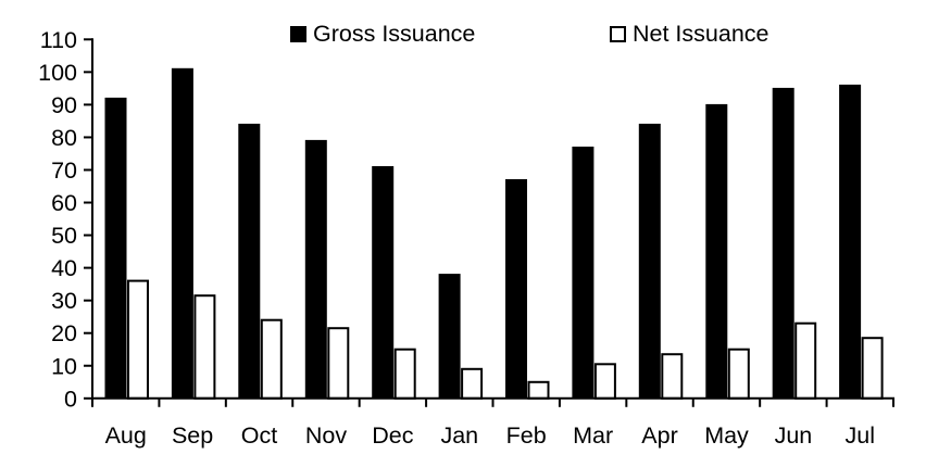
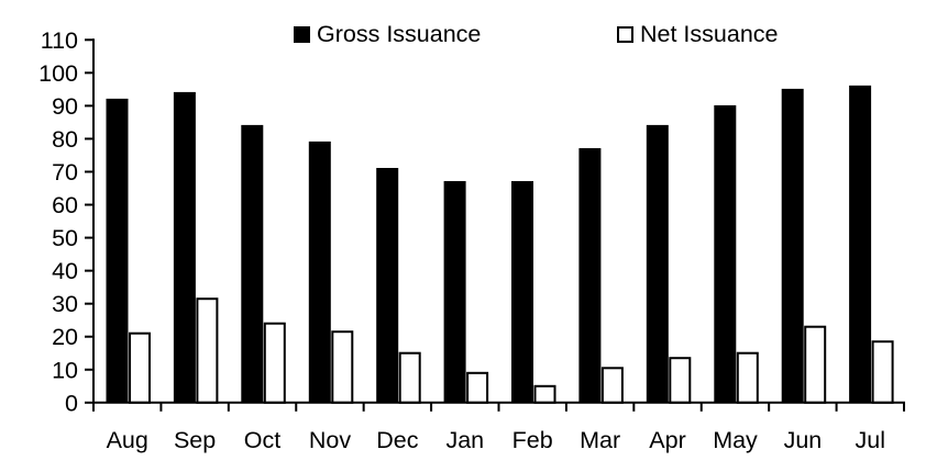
Net Issuance/Aug: 36 -> 21
Gross Issuance/Sep: 101 -> 94
Gross Issuance/Jan: 38 -> 67
